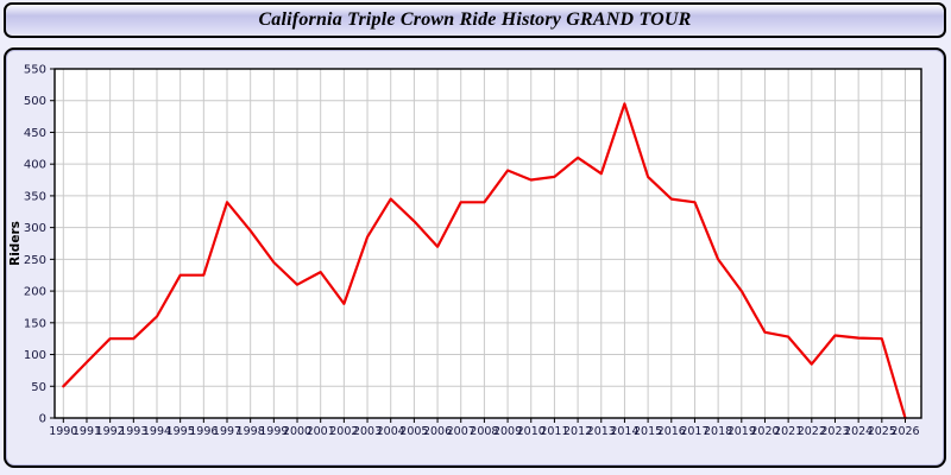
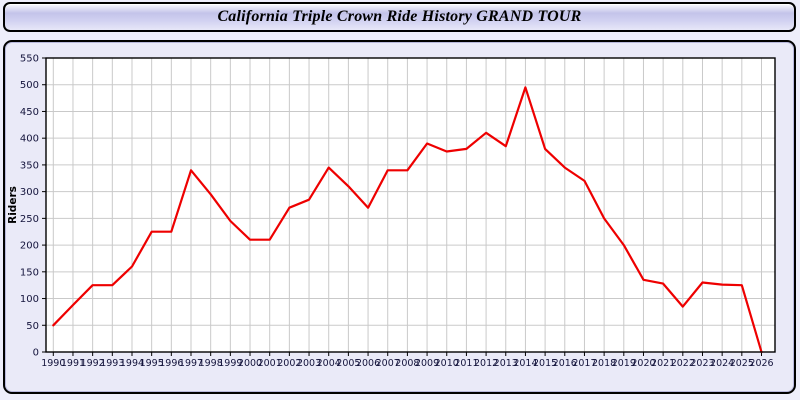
2001: 230 -> 210
2002: 180 -> 270
2017: 340 -> 320
